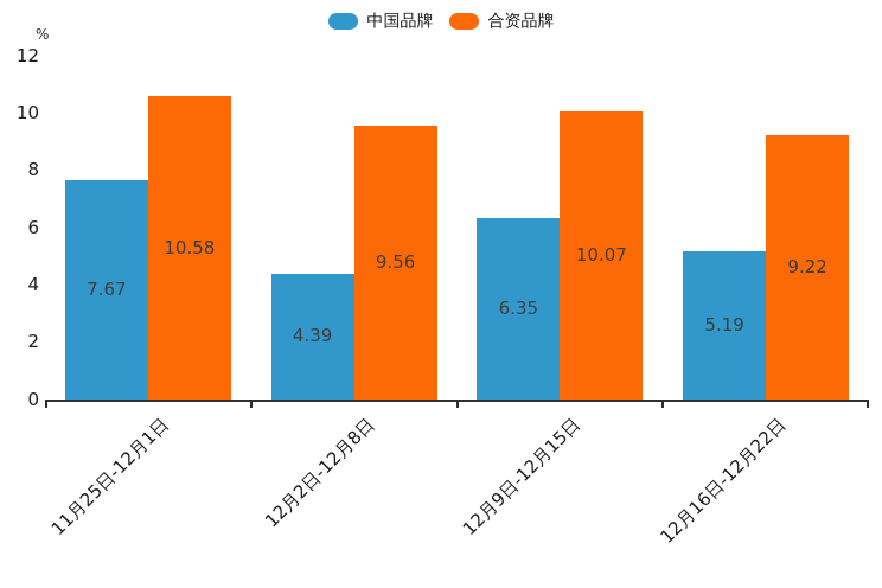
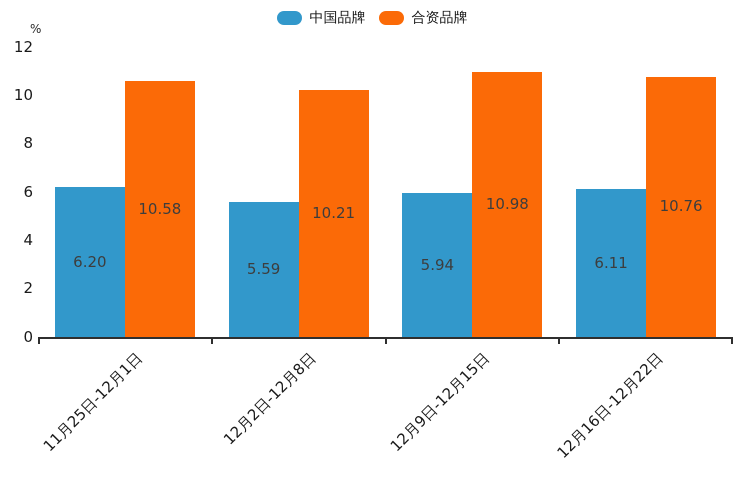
中国品牌/11月25日-12月1日: 7.67 -> 6.20
中国品牌/12月2日-12月8日: 4.39 -> 5.59
合资品牌/12月2日-12月8日: 9.56 -> 10.21
中国品牌/12月9日-12月15日: 6.35 -> 5.94
合资品牌/12月9日-12月15日: 10.07 -> 10.98
中国品牌/12月16日-12月22日: 5.19 -> 6.11
合资品牌/12月16日-12月22日: 9.22 -> 10.76
